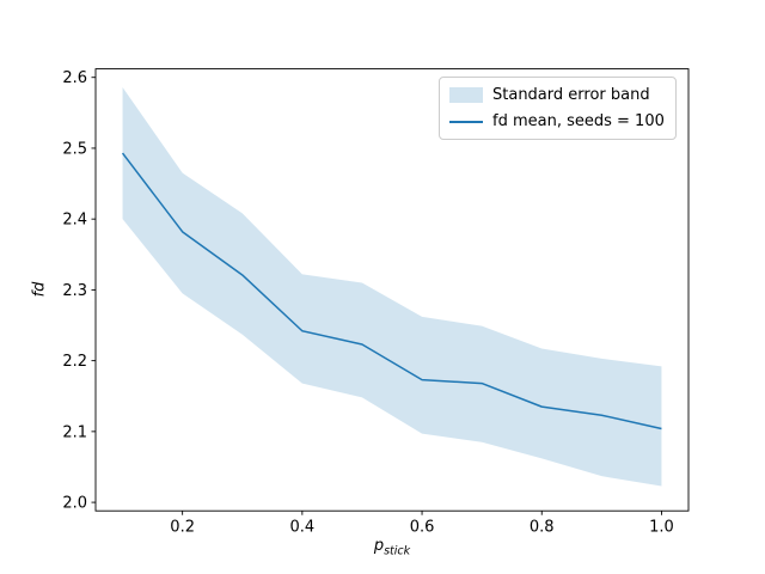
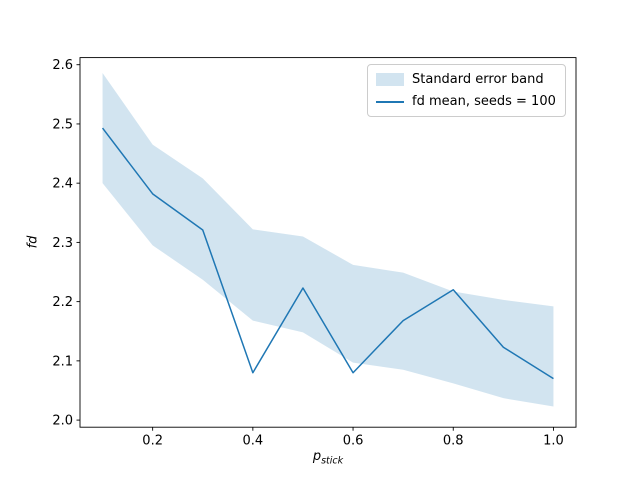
0.4: 2.24 -> 2.08
0.6: 2.17 -> 2.08
0.8: 2.13 -> 2.22
1.0: 2.10 -> 2.07
